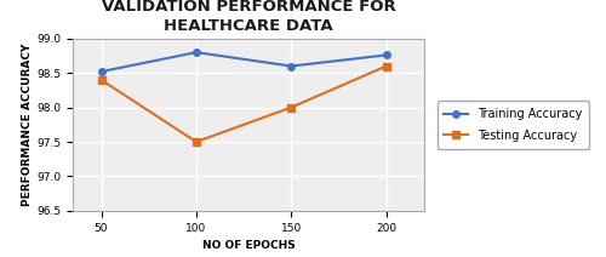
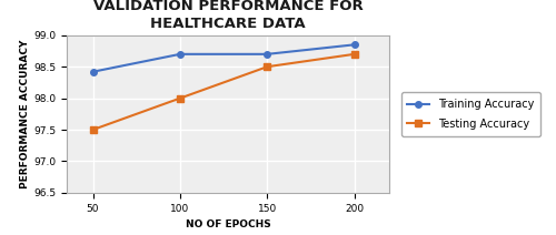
Training Accuracy/50: 98.52 -> 98.42
Testing Accuracy/50: 98.4 -> 97.5
Training Accuracy/100: 98.80 -> 98.70
Testing Accuracy/100: 97.5 -> 98.0
Training Accuracy/150: 98.60 -> 98.70
Testing Accuracy/150: 98.0 -> 98.5
Training Accuracy/200: 98.76 -> 98.85
Testing Accuracy/200: 98.6 -> 98.7
